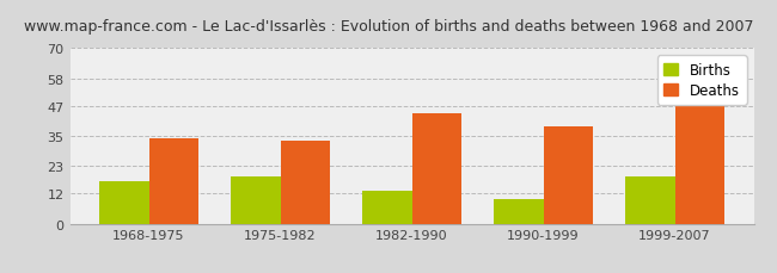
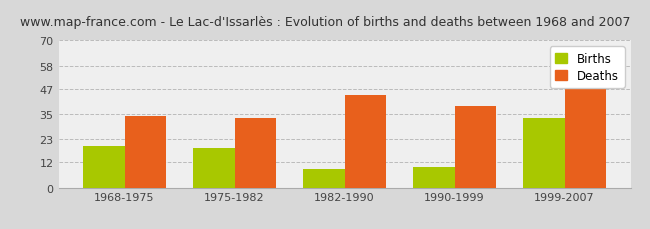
Births/1968-1975: 17 -> 20
Births/1982-1990: 13 -> 9
Births/1999-2007: 19 -> 33
